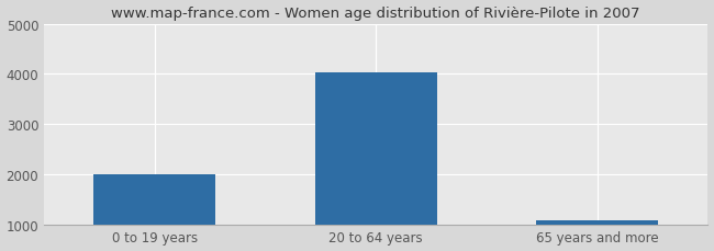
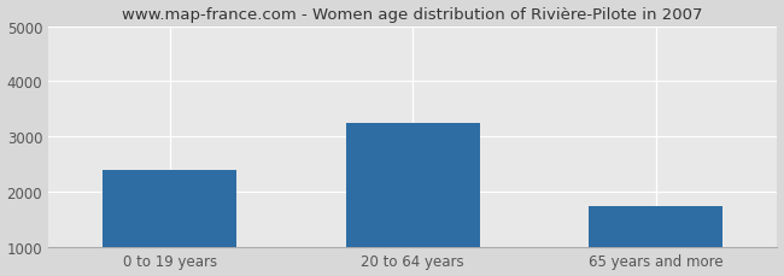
0 to 19 years: 2000 -> 2400
20 to 64 years: 4020 -> 3250
65 years and more: 1080 -> 1750
